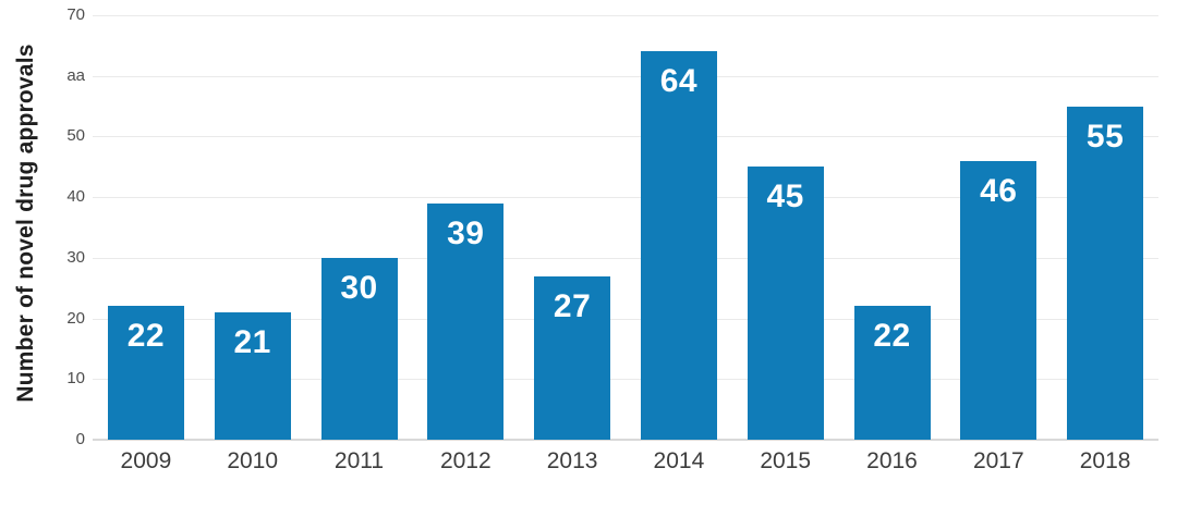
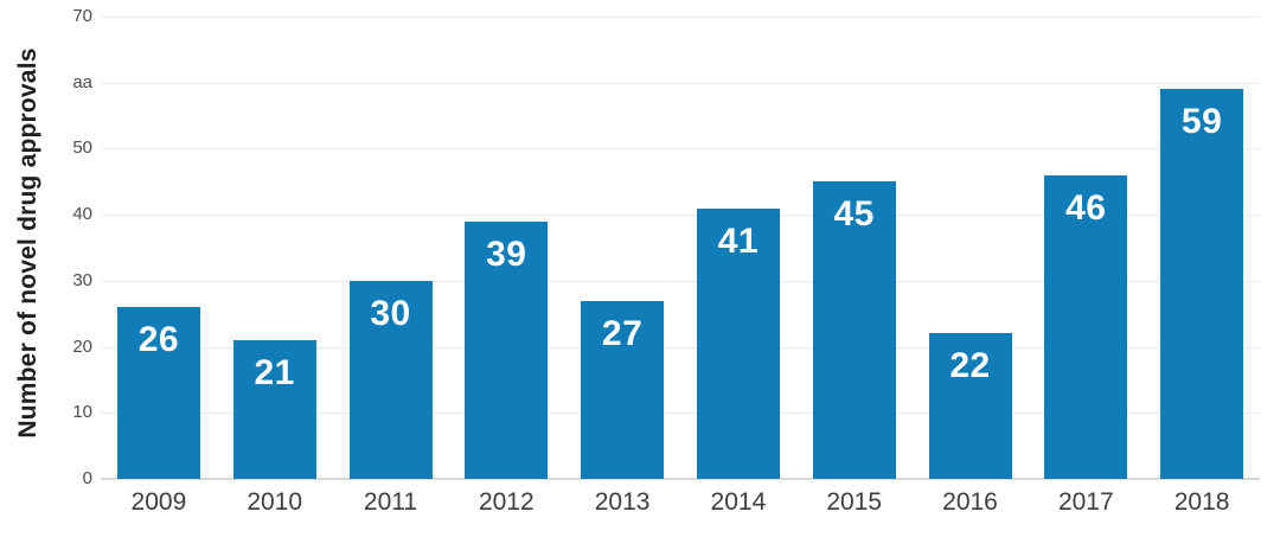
2009: 22 -> 26
2014: 64 -> 41
2018: 55 -> 59
